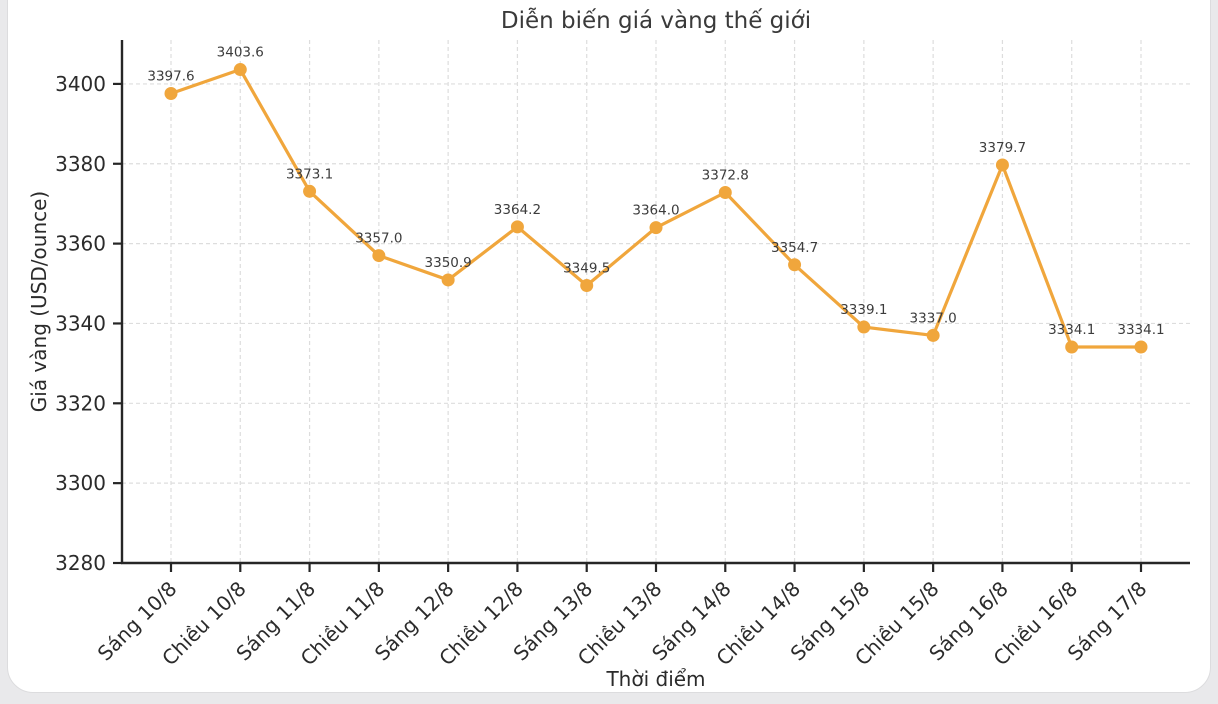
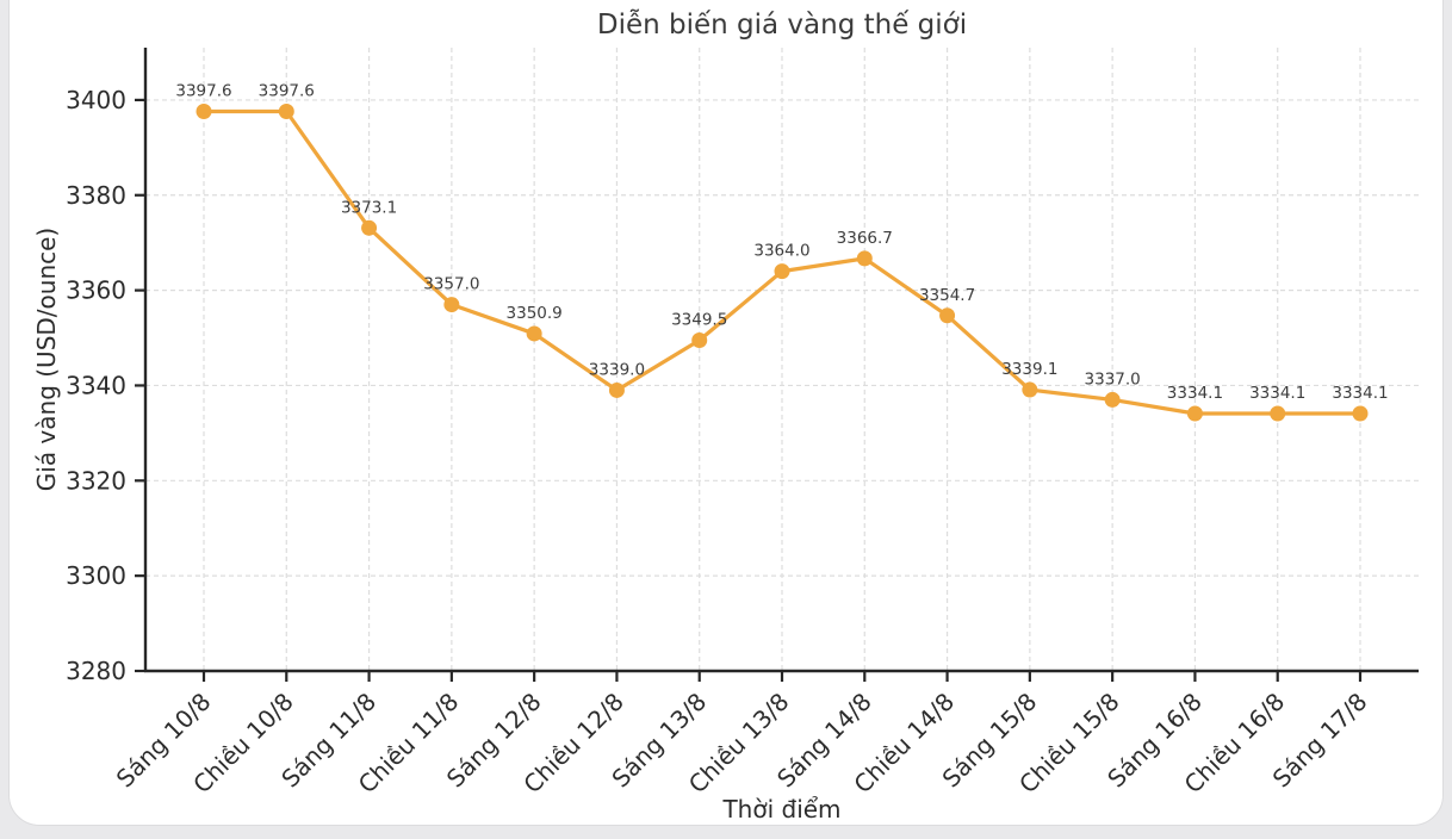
Chiều 10/8: 3403.6 -> 3397.6
Chiều 12/8: 3364.2 -> 3339.0
Sáng 14/8: 3372.8 -> 3366.7
Sáng 16/8: 3379.7 -> 3334.1
